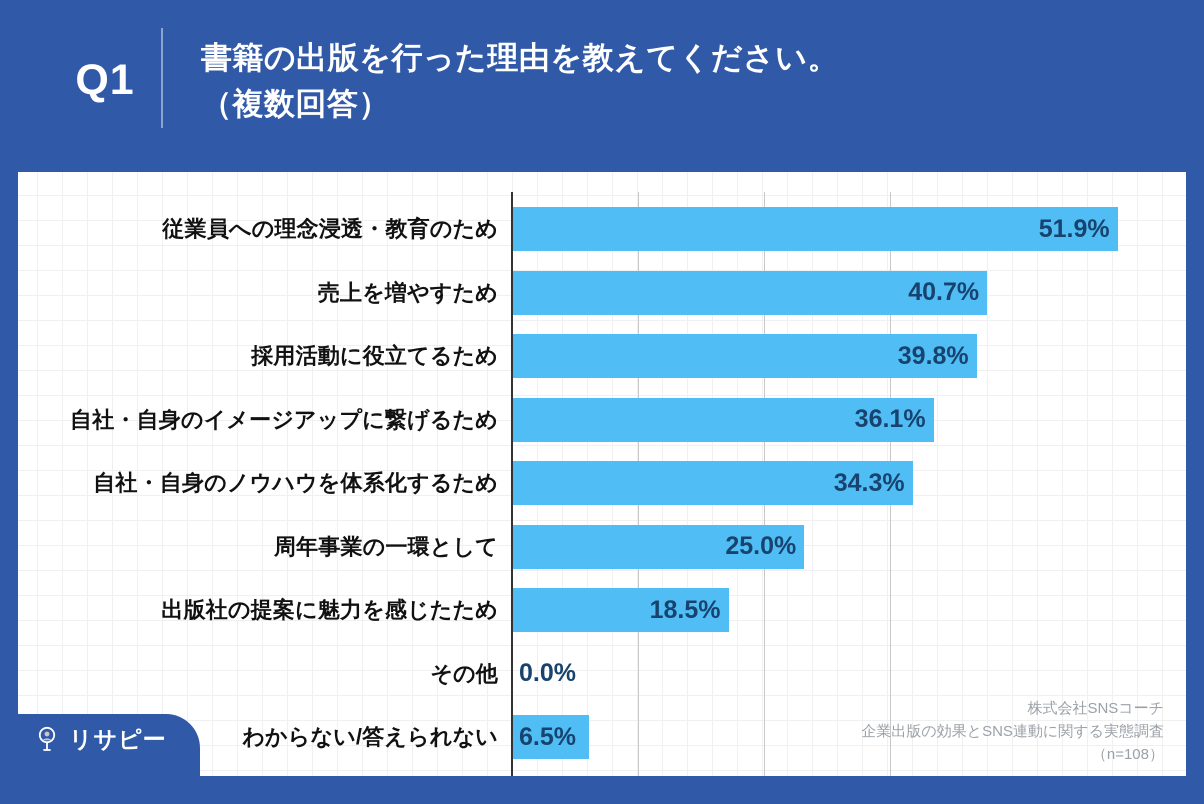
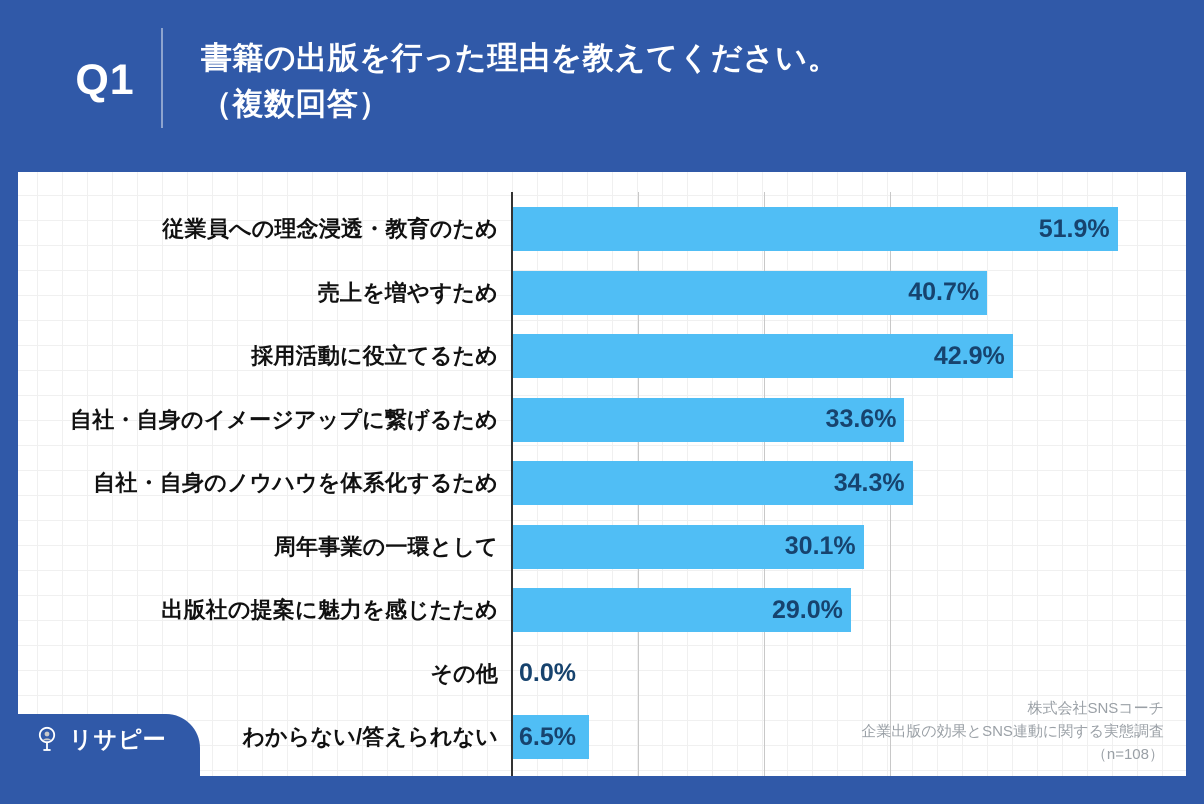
採用活動に役立てるため: 39.8% -> 42.9%
自社・自身のイメージアップに繋げるため: 36.1% -> 33.6%
周年事業の一環として: 25.0% -> 30.1%
出版社の提案に魅力を感じたため: 18.5% -> 29.0%
